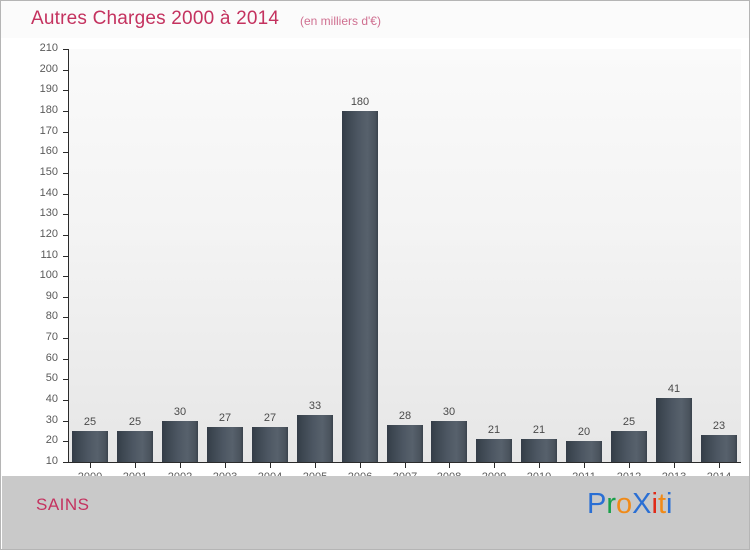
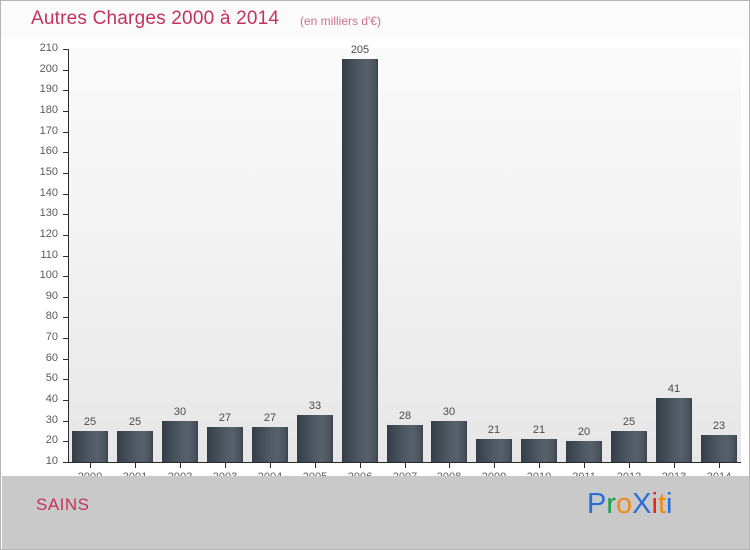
2006: 180 -> 205
